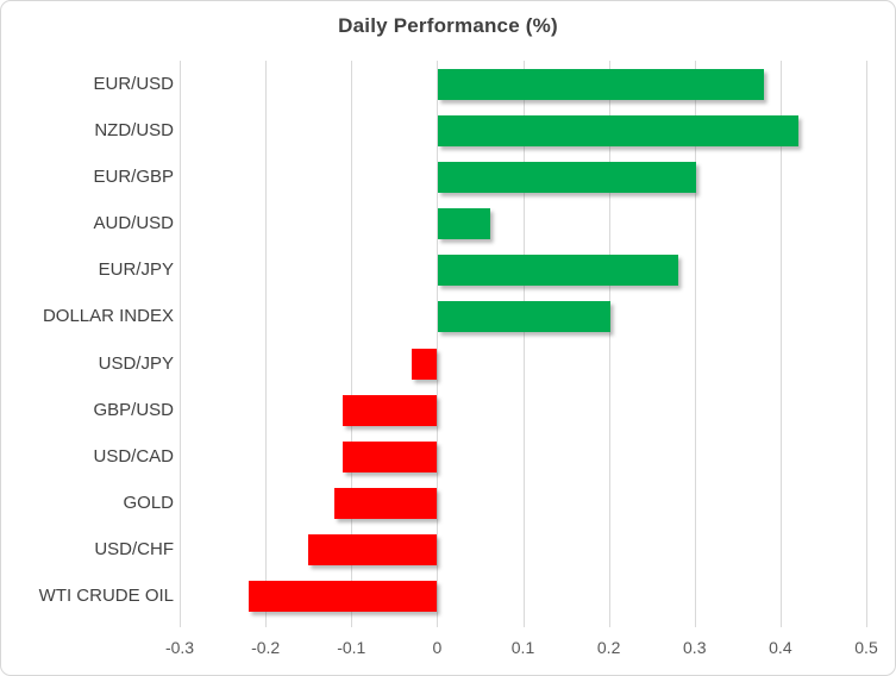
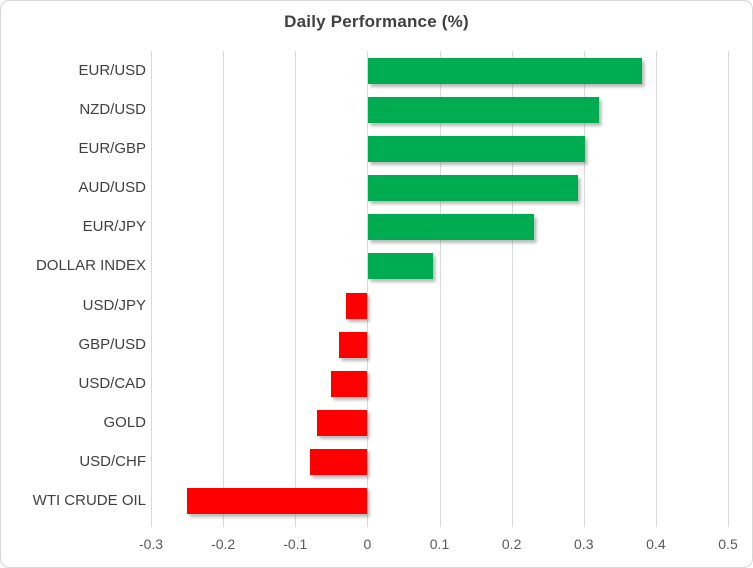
NZD/USD: 0.42 -> 0.32
AUD/USD: 0.06 -> 0.29
EUR/JPY: 0.28 -> 0.23
DOLLAR INDEX: 0.20 -> 0.09
GBP/USD: -0.11 -> -0.04
USD/CAD: -0.11 -> -0.05
GOLD: -0.12 -> -0.07
USD/CHF: -0.15 -> -0.08
WTI CRUDE OIL: -0.22 -> -0.25
